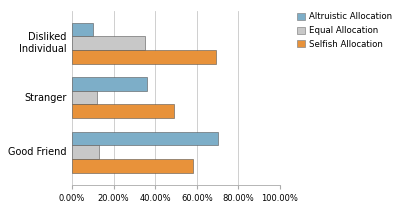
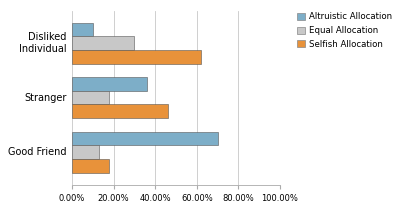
Equal Allocation/Disliked Individual: 35% -> 30%
Selfish Allocation/Disliked Individual: 69% -> 62%
Equal Allocation/Stranger: 12% -> 18%
Selfish Allocation/Stranger: 49% -> 46%
Selfish Allocation/Good Friend: 58% -> 18%
